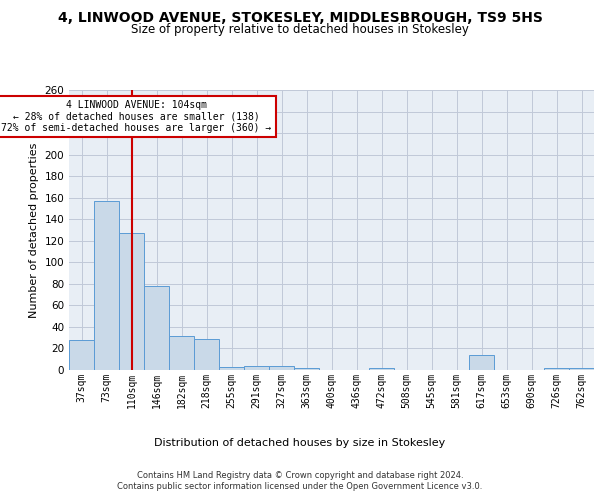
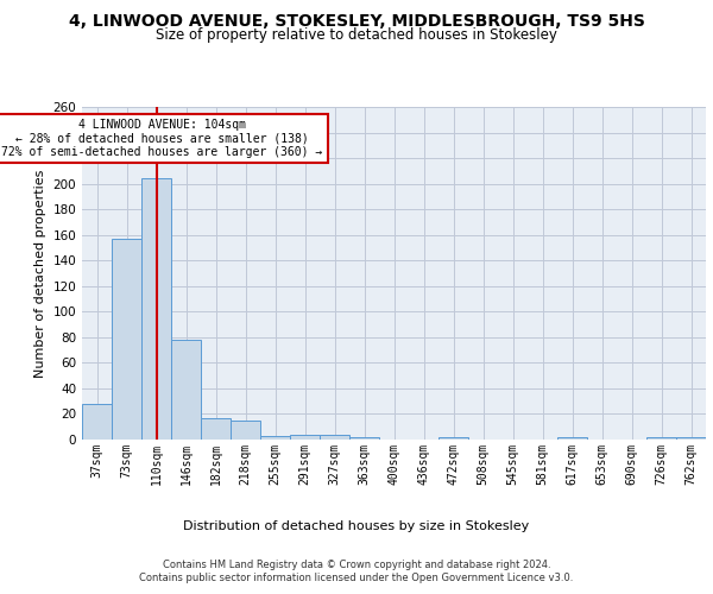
110sqm: 127 -> 204
182sqm: 32 -> 17
218sqm: 29 -> 15
617sqm: 14 -> 2
